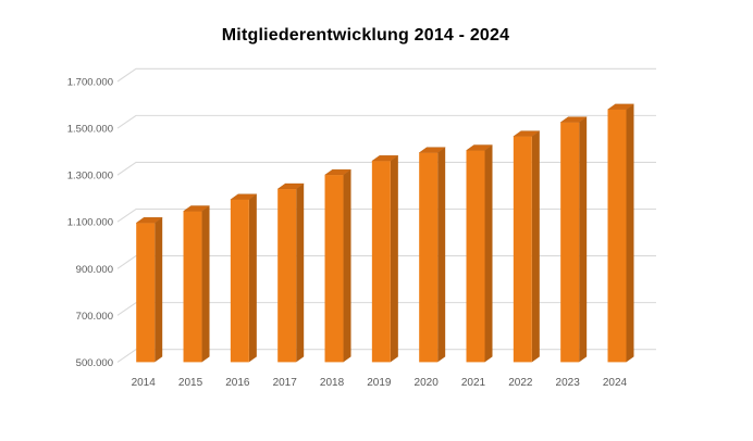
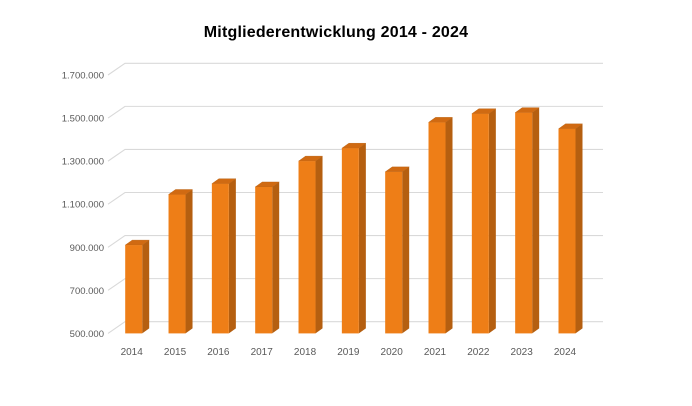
2014: 1100000 -> 910000
2017: 1240000 -> 1180000
2020: 1400000 -> 1250000
2021: 1400000 -> 1480000
2022: 1460000 -> 1520000
2024: 1580000 -> 1450000
